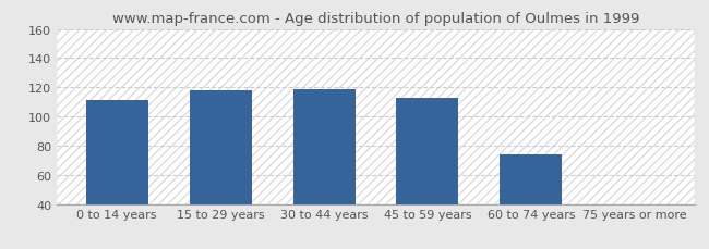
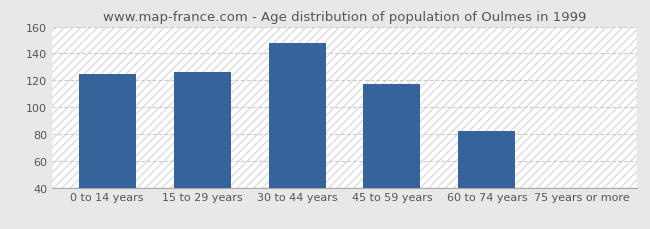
0 to 14 years: 111 -> 125
15 to 29 years: 118 -> 126
30 to 44 years: 119 -> 148
45 to 59 years: 113 -> 117
60 to 74 years: 74 -> 82
